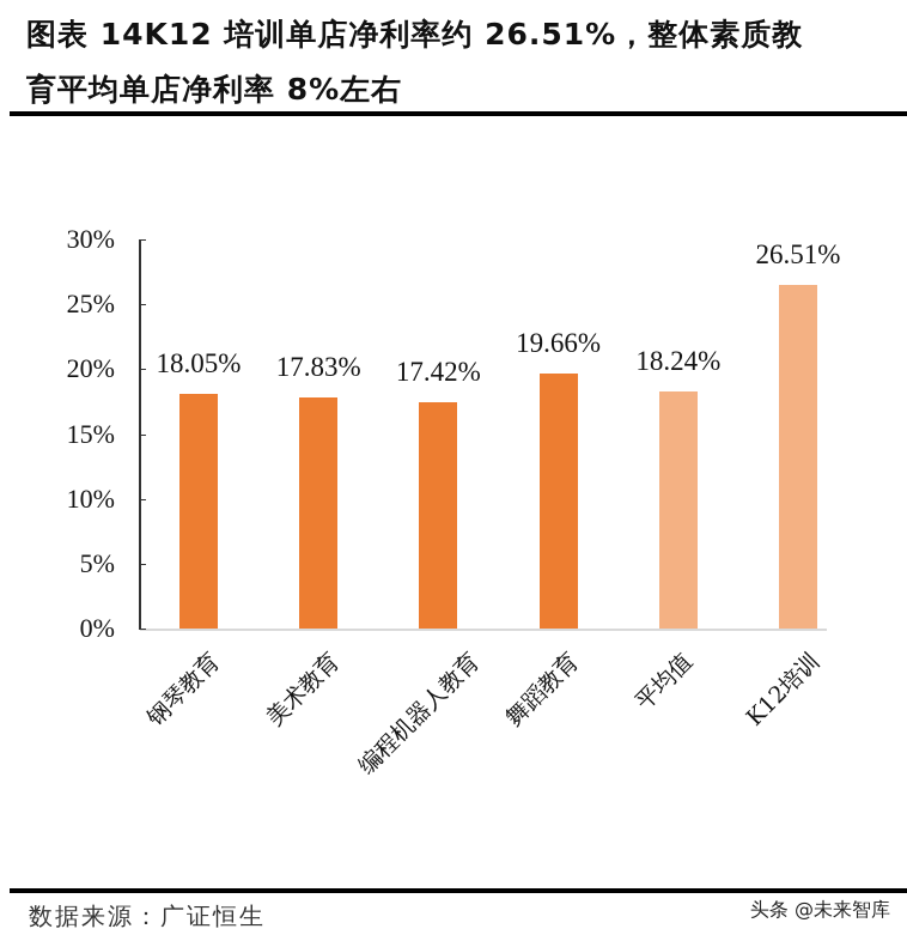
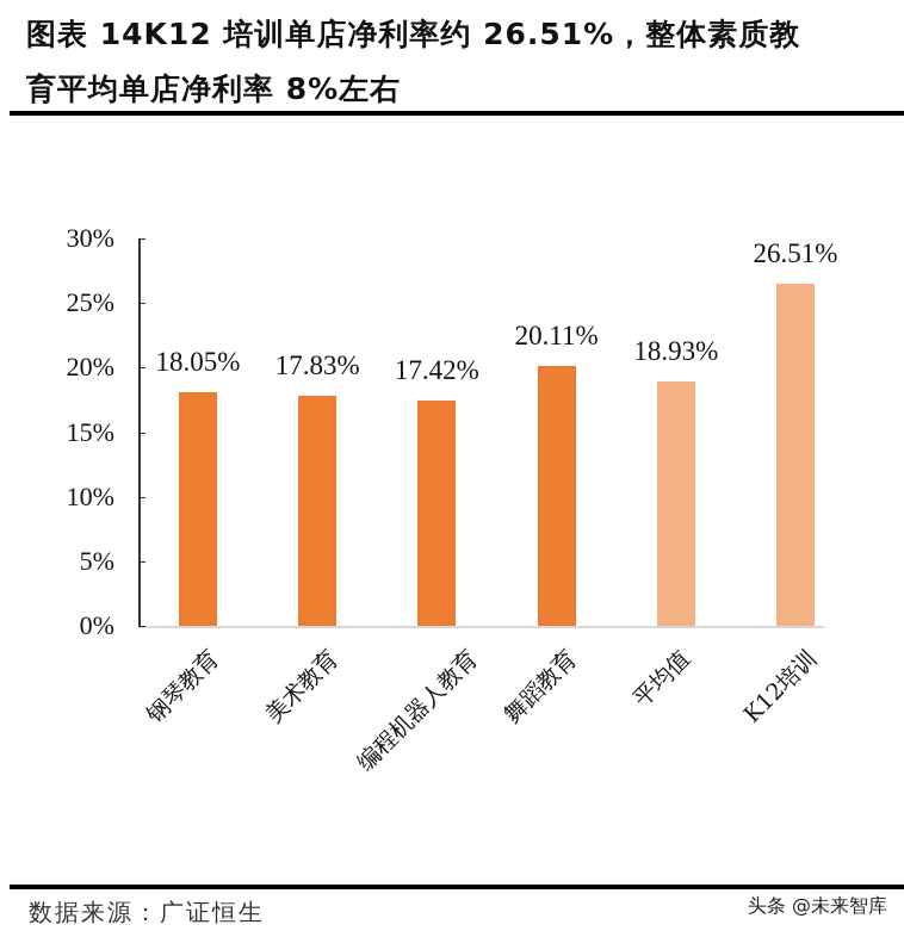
舞蹈教育: 19.66% -> 20.11%
平均值: 18.24% -> 18.93%
